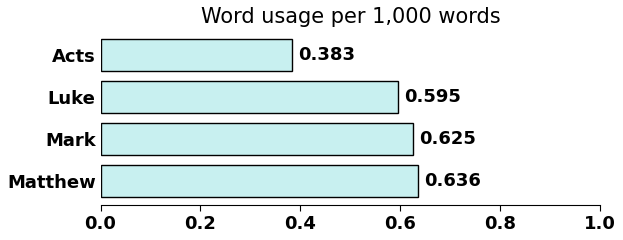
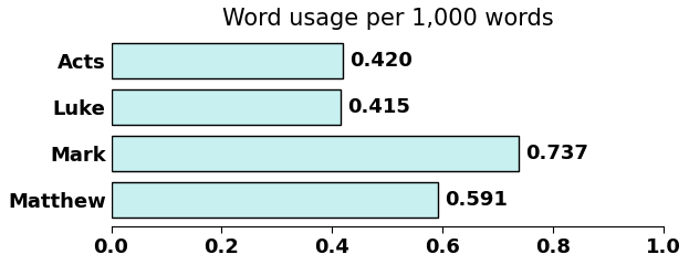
Acts: 0.383 -> 0.420
Luke: 0.595 -> 0.415
Mark: 0.625 -> 0.737
Matthew: 0.636 -> 0.591
